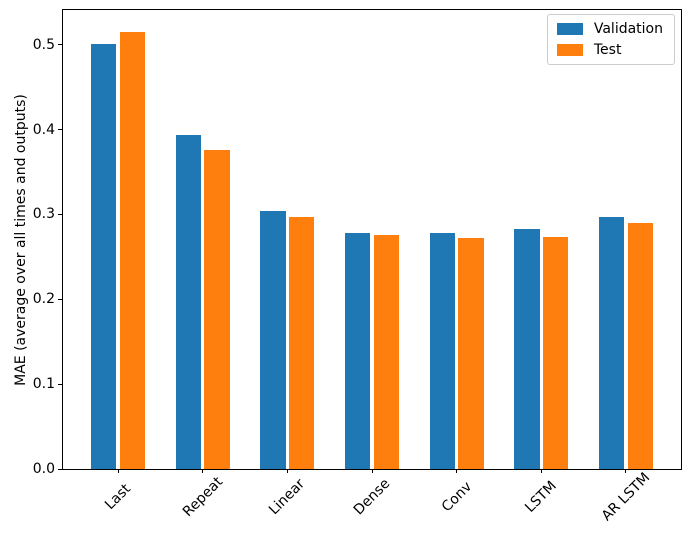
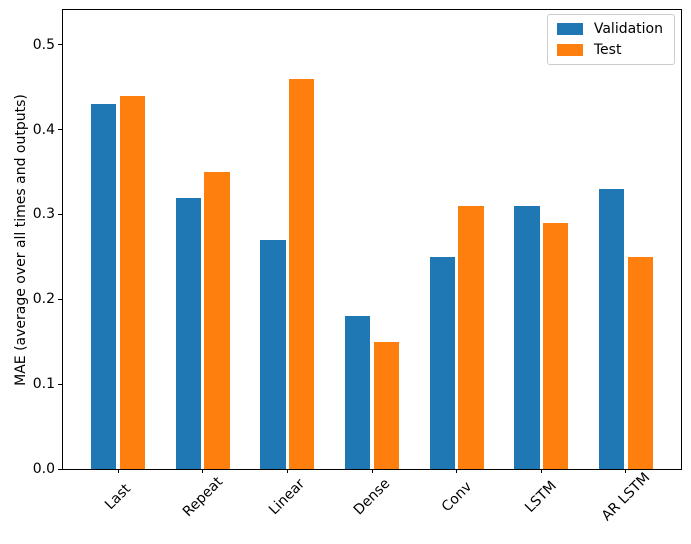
Validation/Last: 0.50 -> 0.43
Test/Last: 0.52 -> 0.44
Validation/Repeat: 0.39 -> 0.32
Test/Repeat: 0.38 -> 0.35
Validation/Linear: 0.30 -> 0.27
Test/Linear: 0.30 -> 0.46
Validation/Dense: 0.28 -> 0.18
Test/Dense: 0.28 -> 0.15
Validation/Conv: 0.28 -> 0.25
Test/Conv: 0.27 -> 0.31
Validation/LSTM: 0.28 -> 0.31
Test/LSTM: 0.27 -> 0.29
Validation/AR LSTM: 0.30 -> 0.33
Test/AR LSTM: 0.29 -> 0.25
